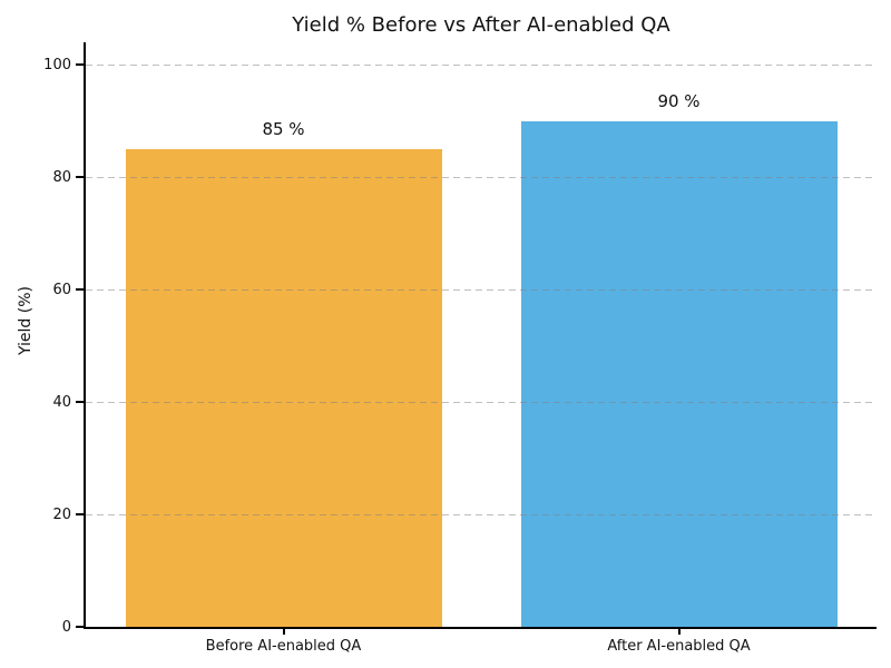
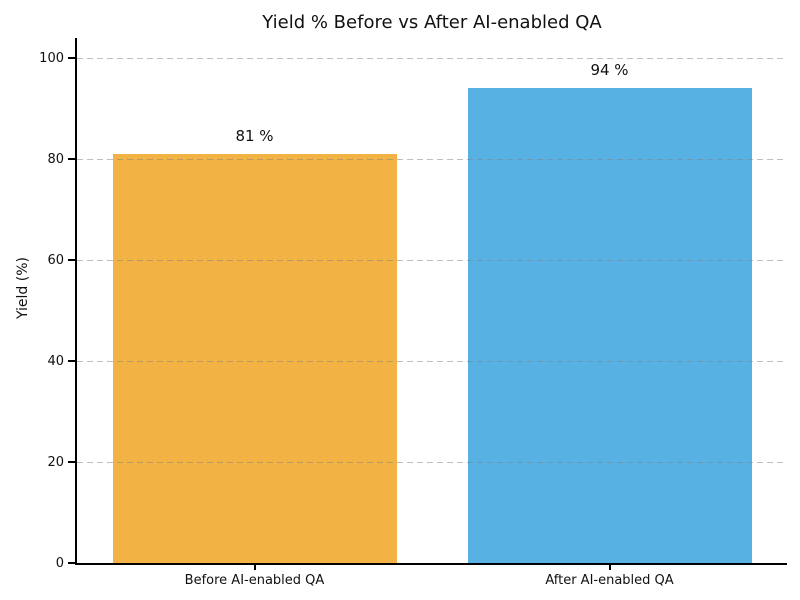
Before AI-enabled QA: 85 -> 81
After AI-enabled QA: 90 -> 94
